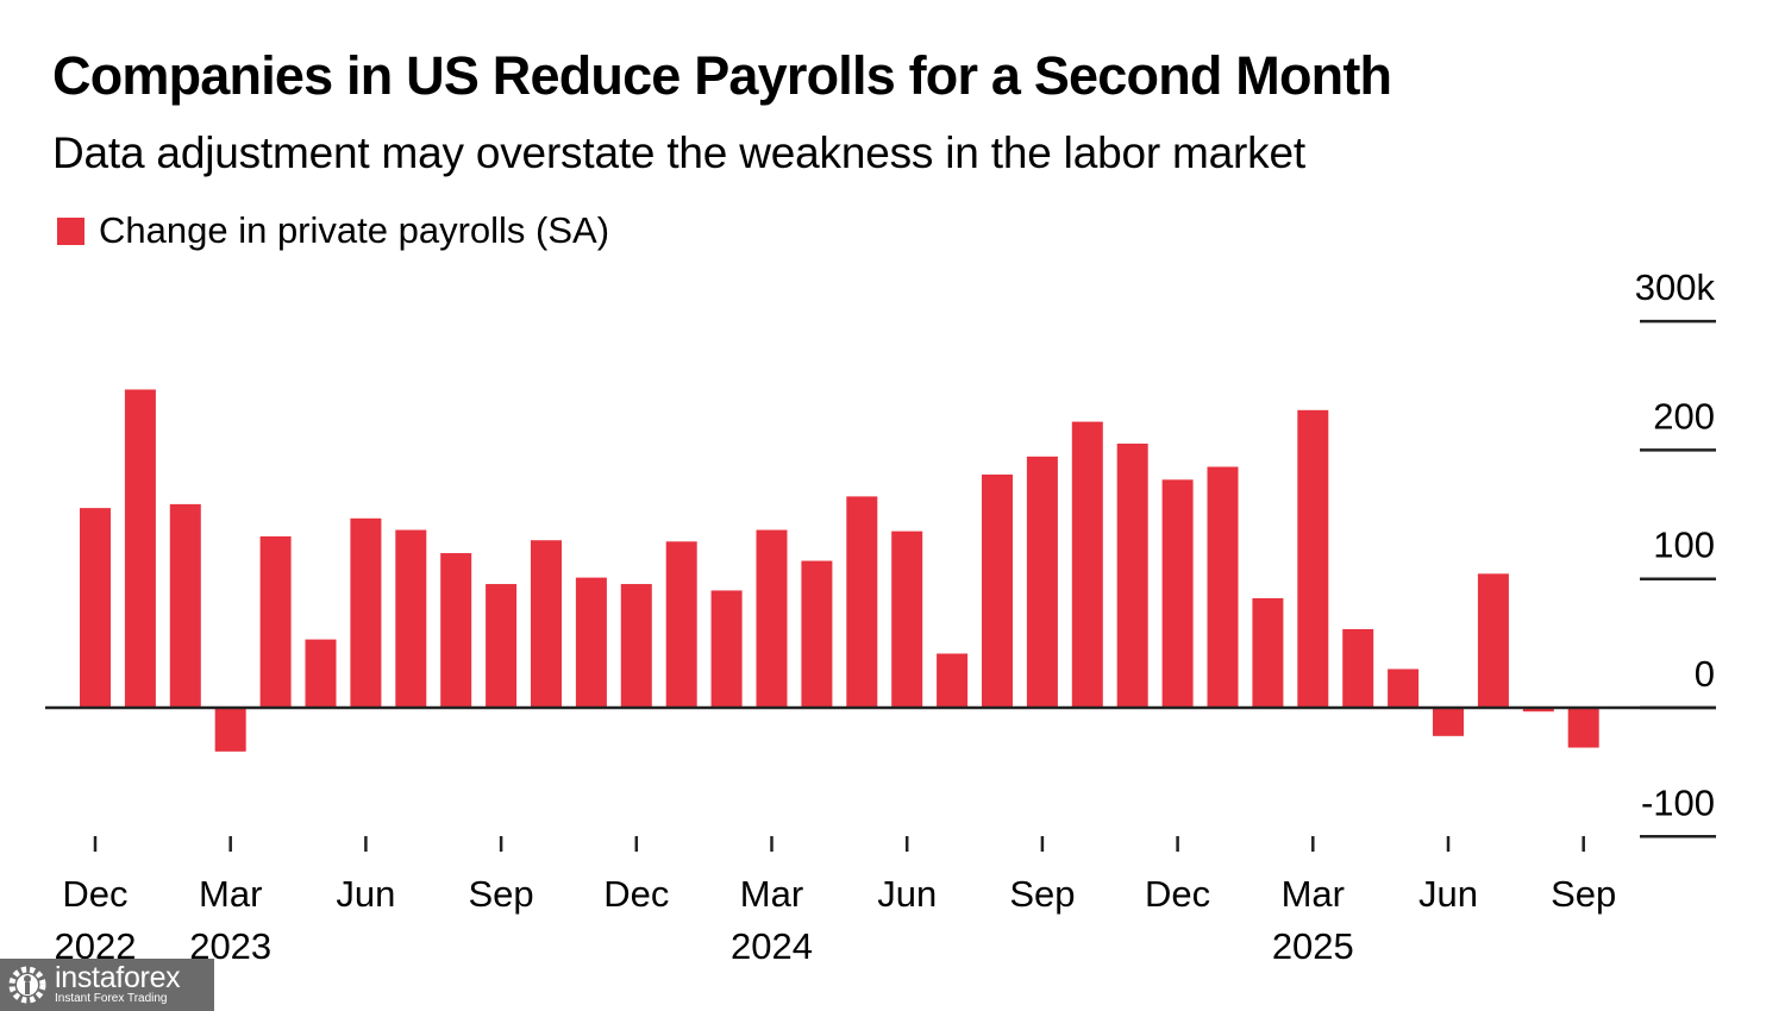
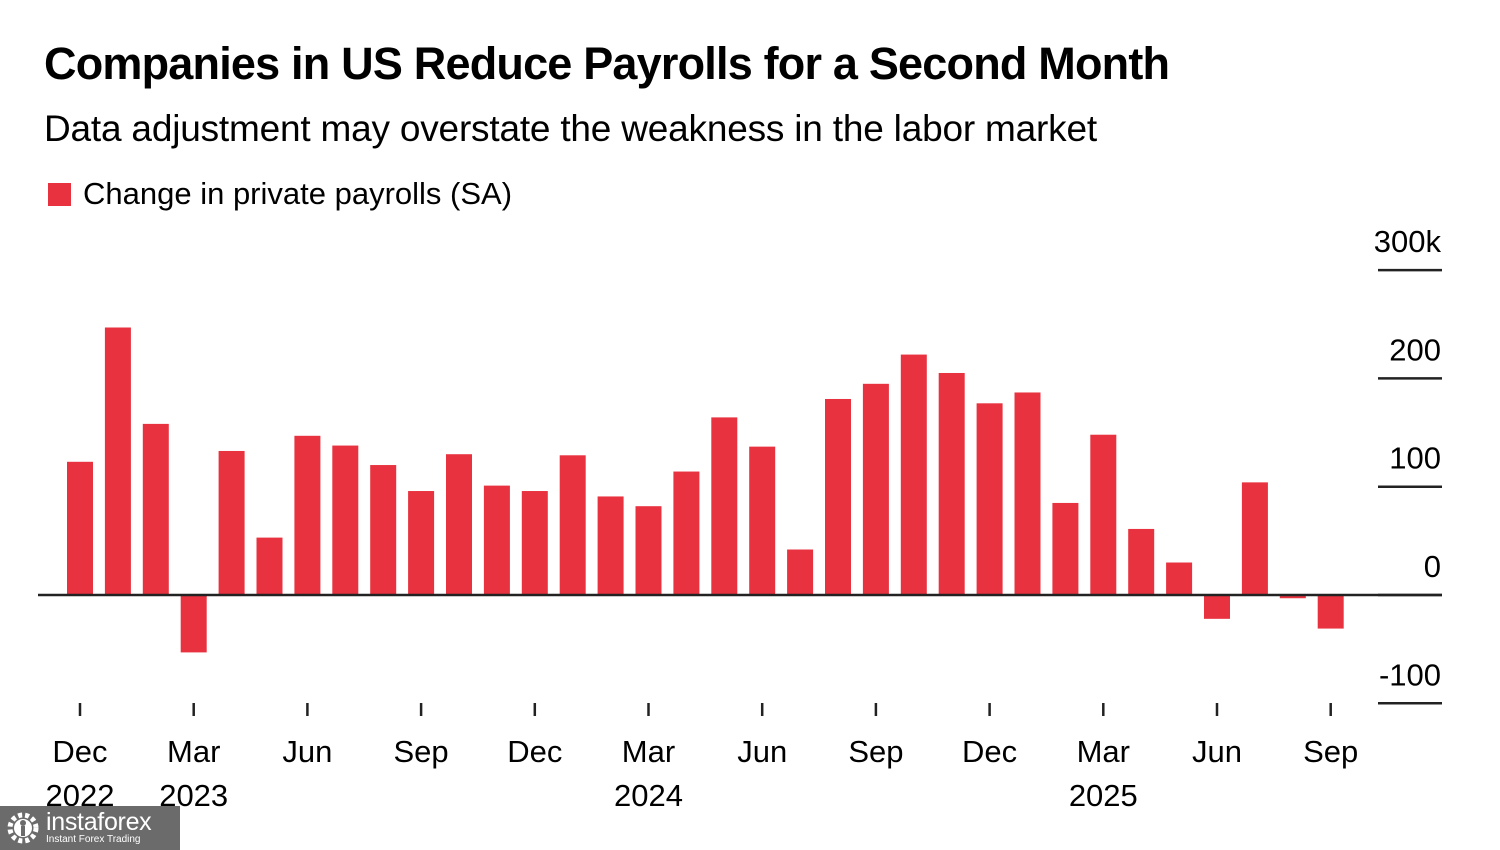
Dec 2022: 155k -> 123k
Mar 2023: -34k -> -53k
Mar 2024: 138k -> 82k
Mar 2025: 231k -> 148k
